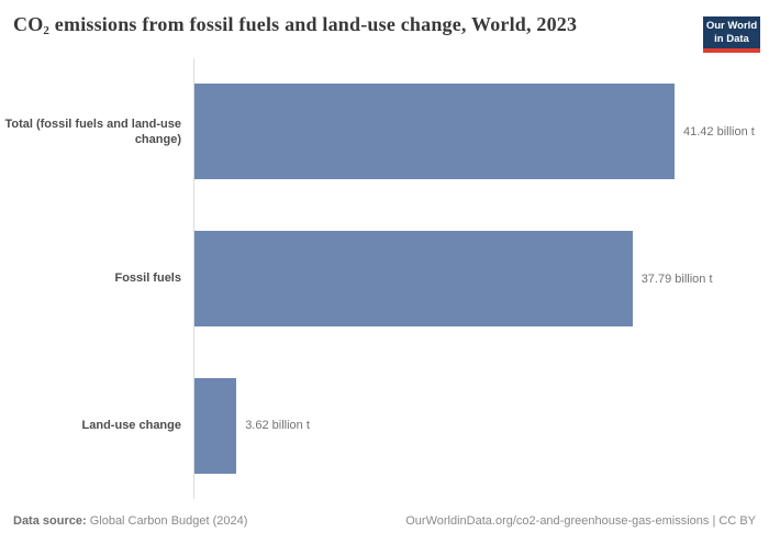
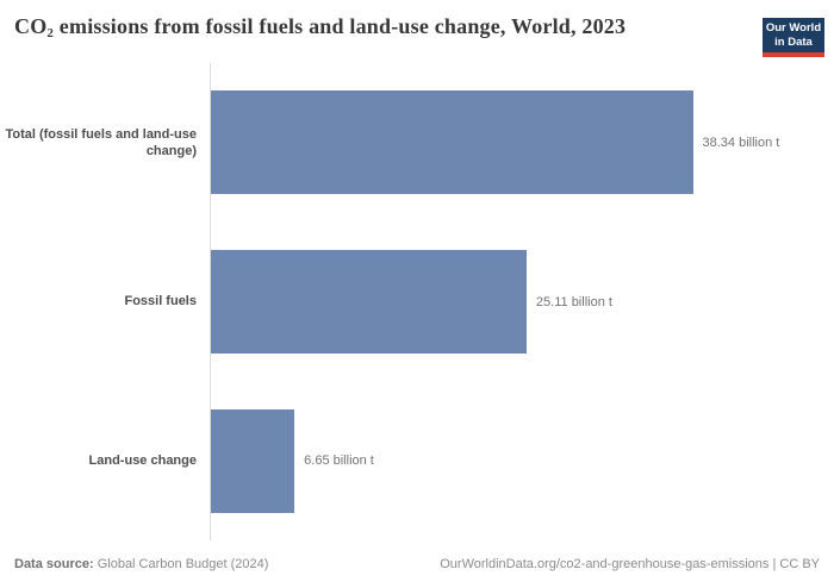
Total (fossil fuels and land-use change): 41.42 -> 38.34
Fossil fuels: 37.79 -> 25.11
Land-use change: 3.62 -> 6.65
